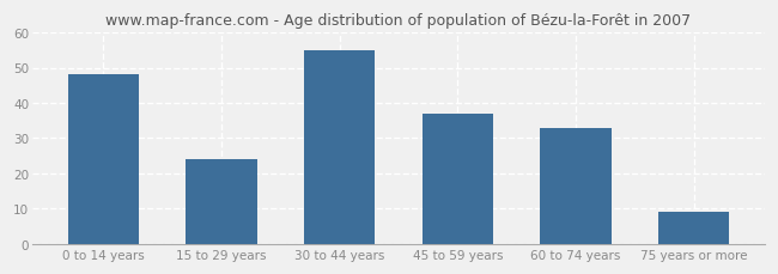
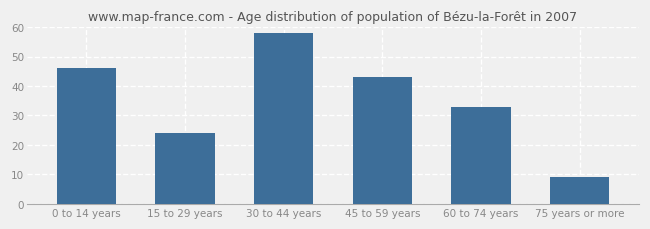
0 to 14 years: 48 -> 46
30 to 44 years: 55 -> 58
45 to 59 years: 37 -> 43
